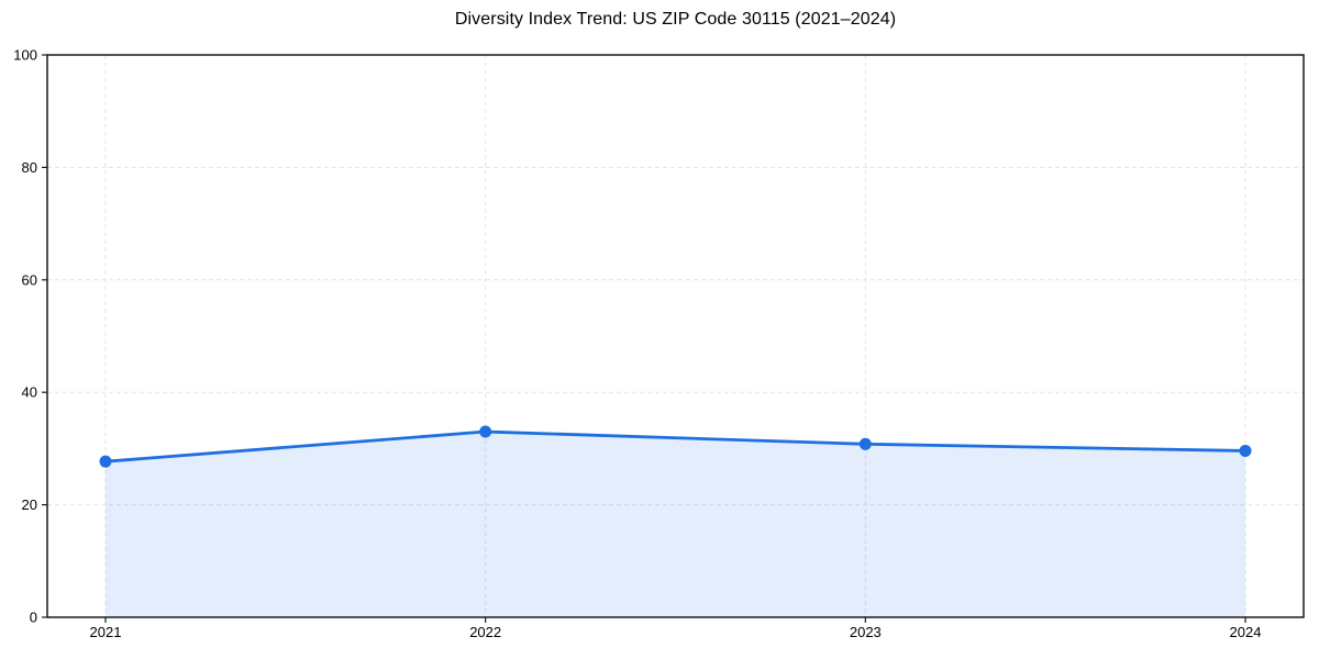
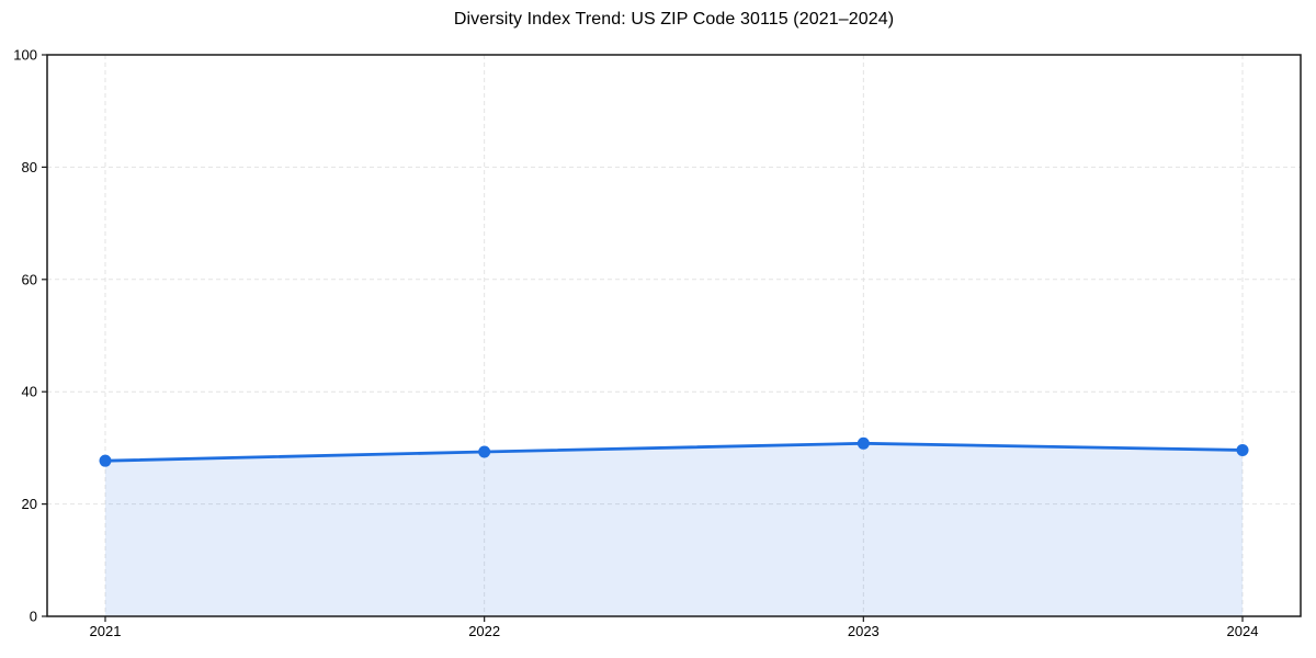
2022: 33 -> 29
